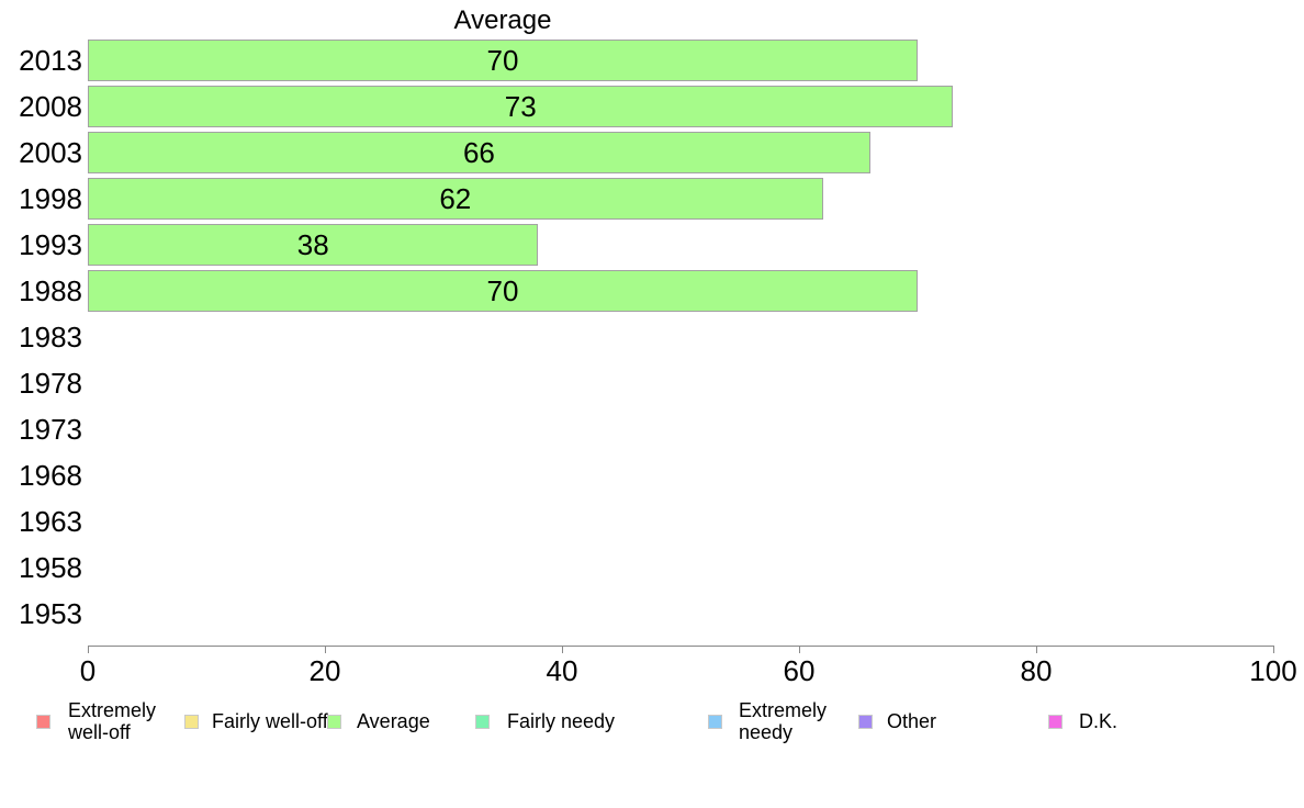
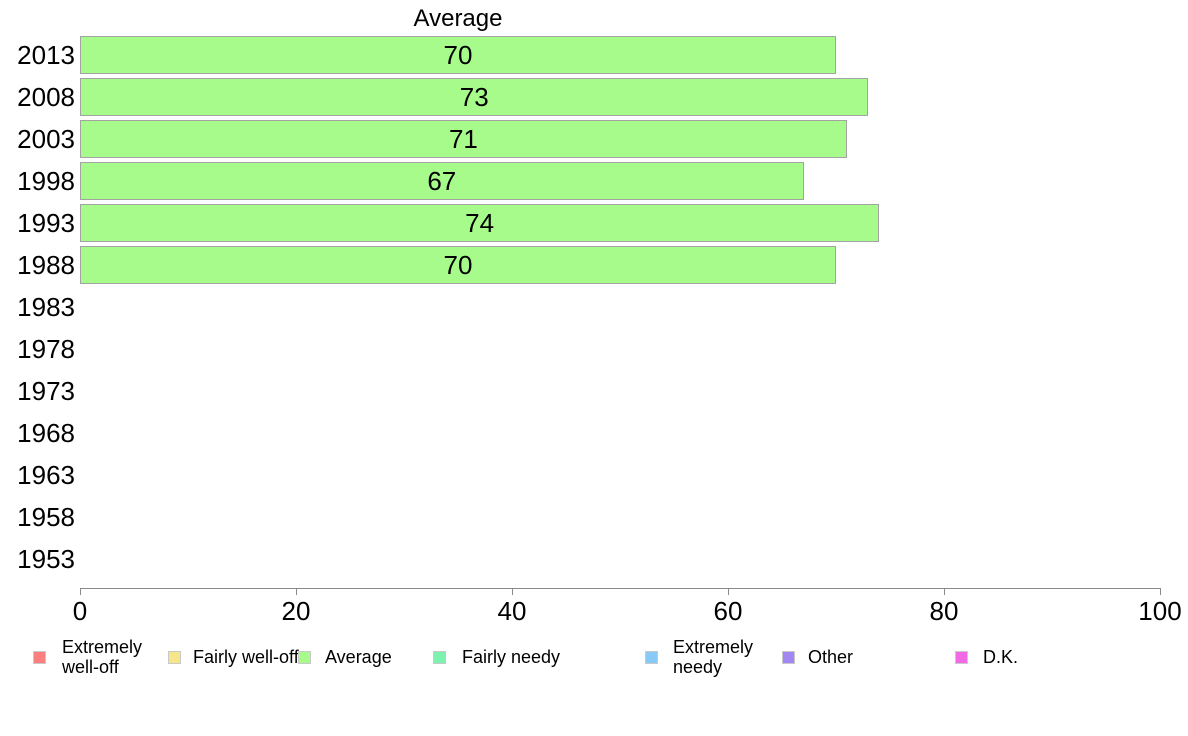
2003: 66 -> 71
1998: 62 -> 67
1993: 38 -> 74
